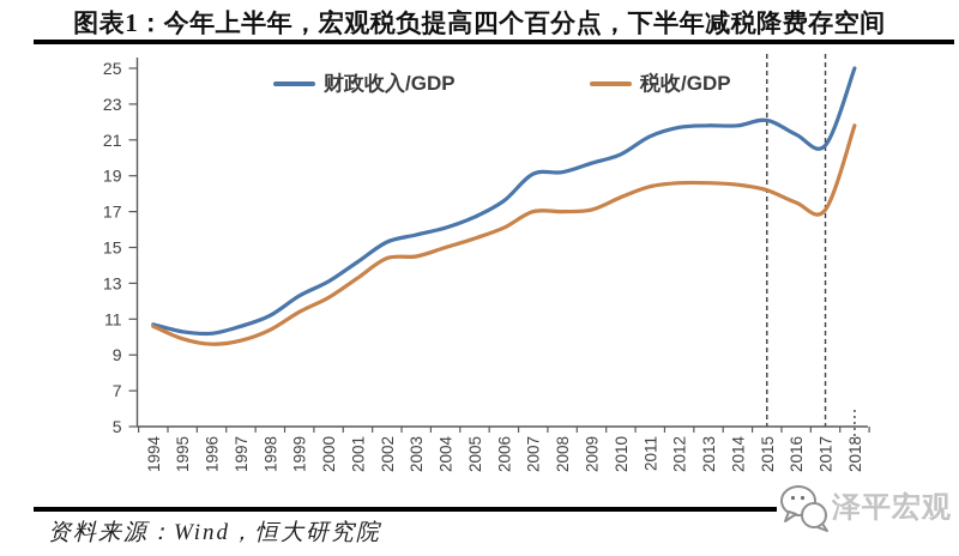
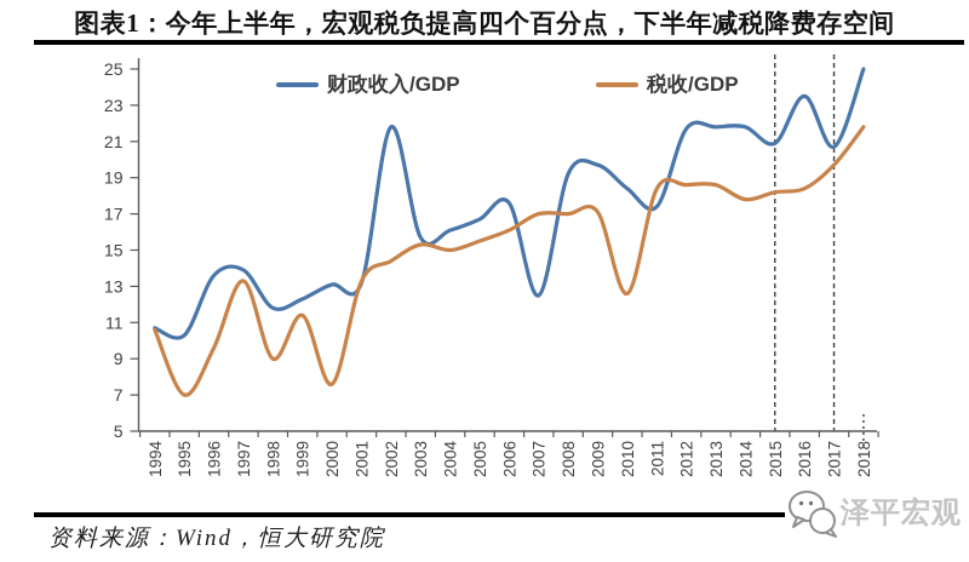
税收/GDP/1995: 9.9 -> 7.0
财政收入/GDP/1996: 10.2 -> 13.6
财政收入/GDP/1997: 10.6 -> 13.9
税收/GDP/1997: 9.8 -> 13.3
财政收入/GDP/1998: 11.2 -> 11.8
税收/GDP/1998: 10.4 -> 9.0
税收/GDP/2000: 12.2 -> 7.6
财政收入/GDP/2001: 14.2 -> 13.2
财政收入/GDP/2002: 15.3 -> 21.8
税收/GDP/2003: 14.5 -> 15.3
财政收入/GDP/2007: 19.1 -> 12.5
财政收入/GDP/2010: 20.2 -> 18.4
税收/GDP/2010: 17.8 -> 12.6
财政收入/GDP/2011: 21.2 -> 17.4
税收/GDP/2014: 18.5 -> 17.8
财政收入/GDP/2015: 22.1 -> 20.9
财政收入/GDP/2016: 21.3 -> 23.5
税收/GDP/2016: 17.5 -> 18.4
税收/GDP/2017: 17.1 -> 19.7
